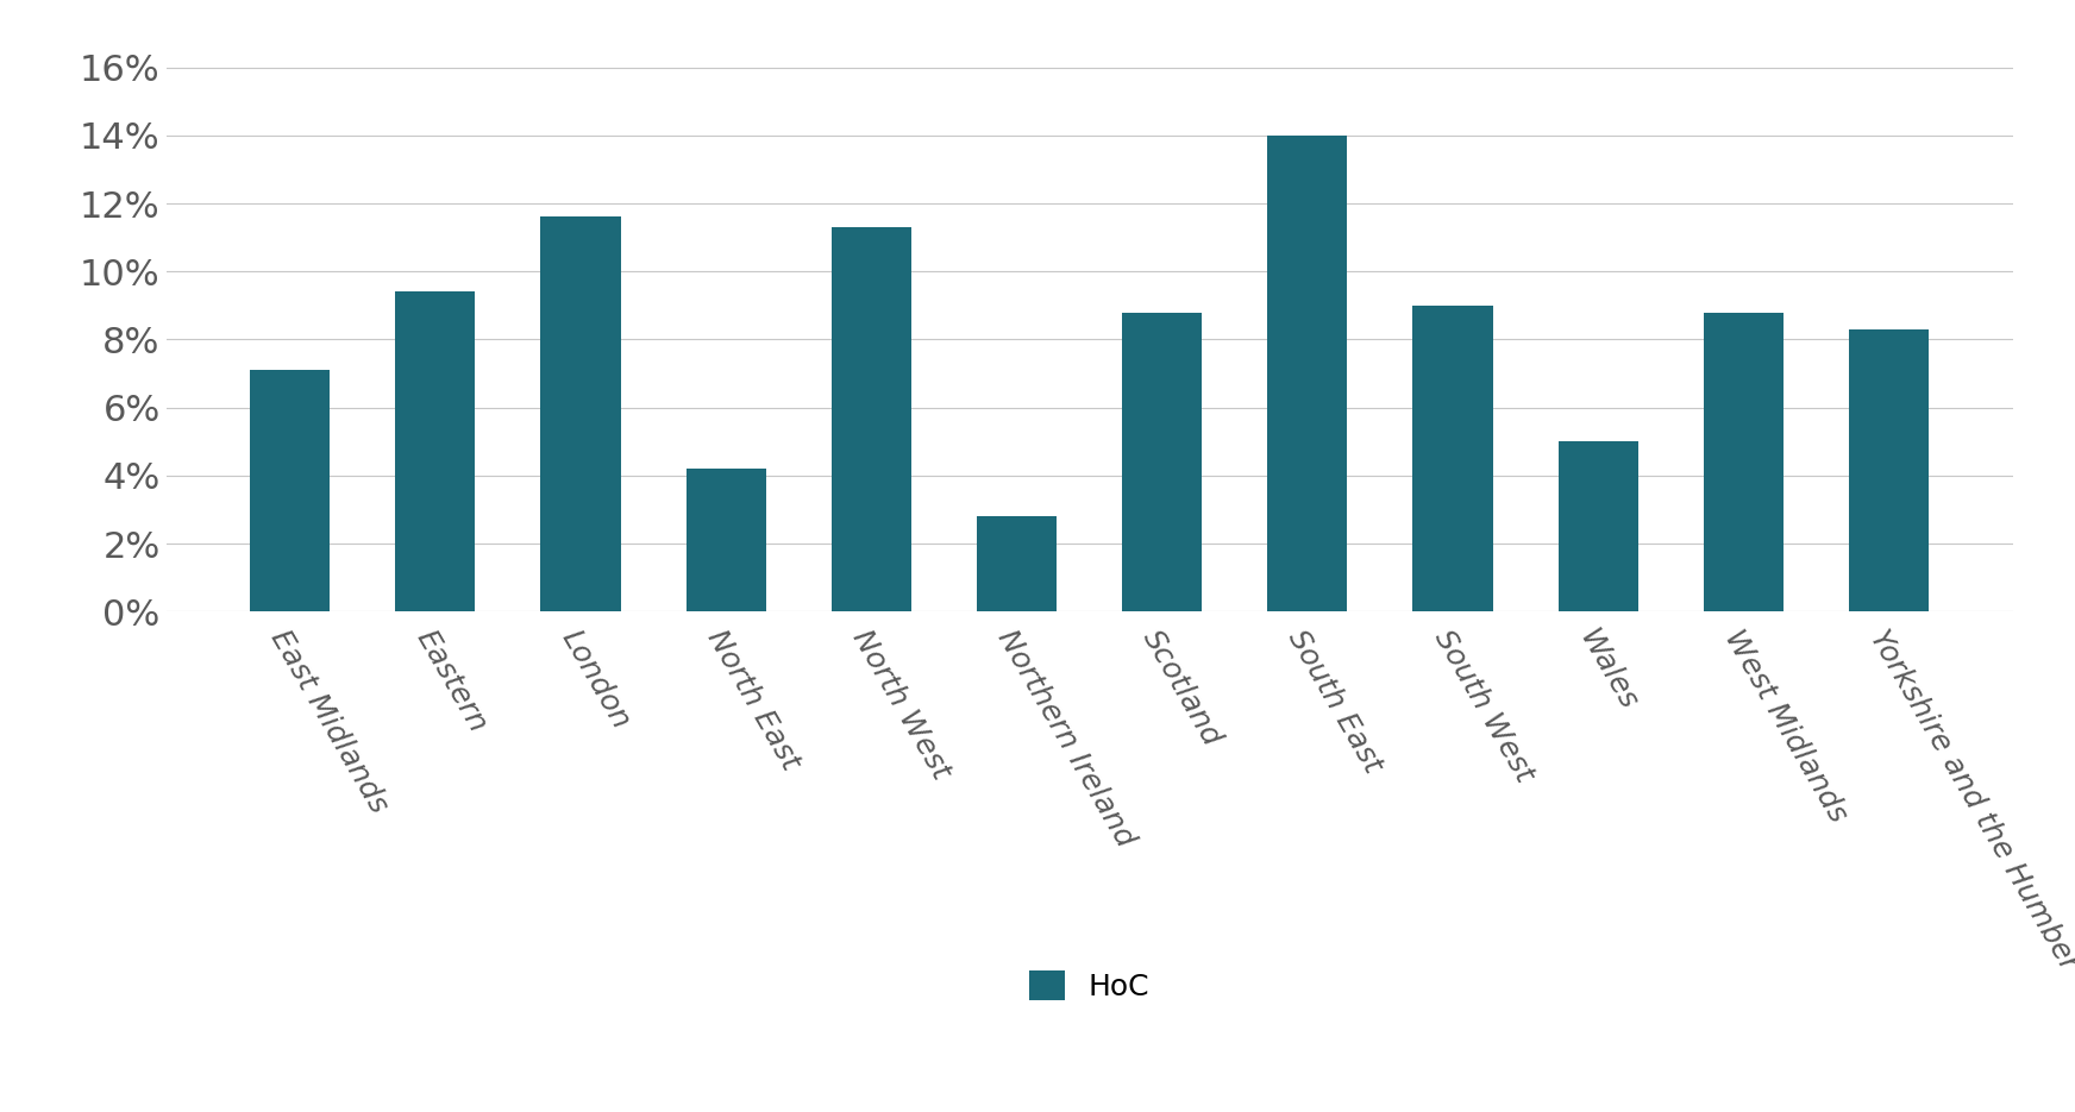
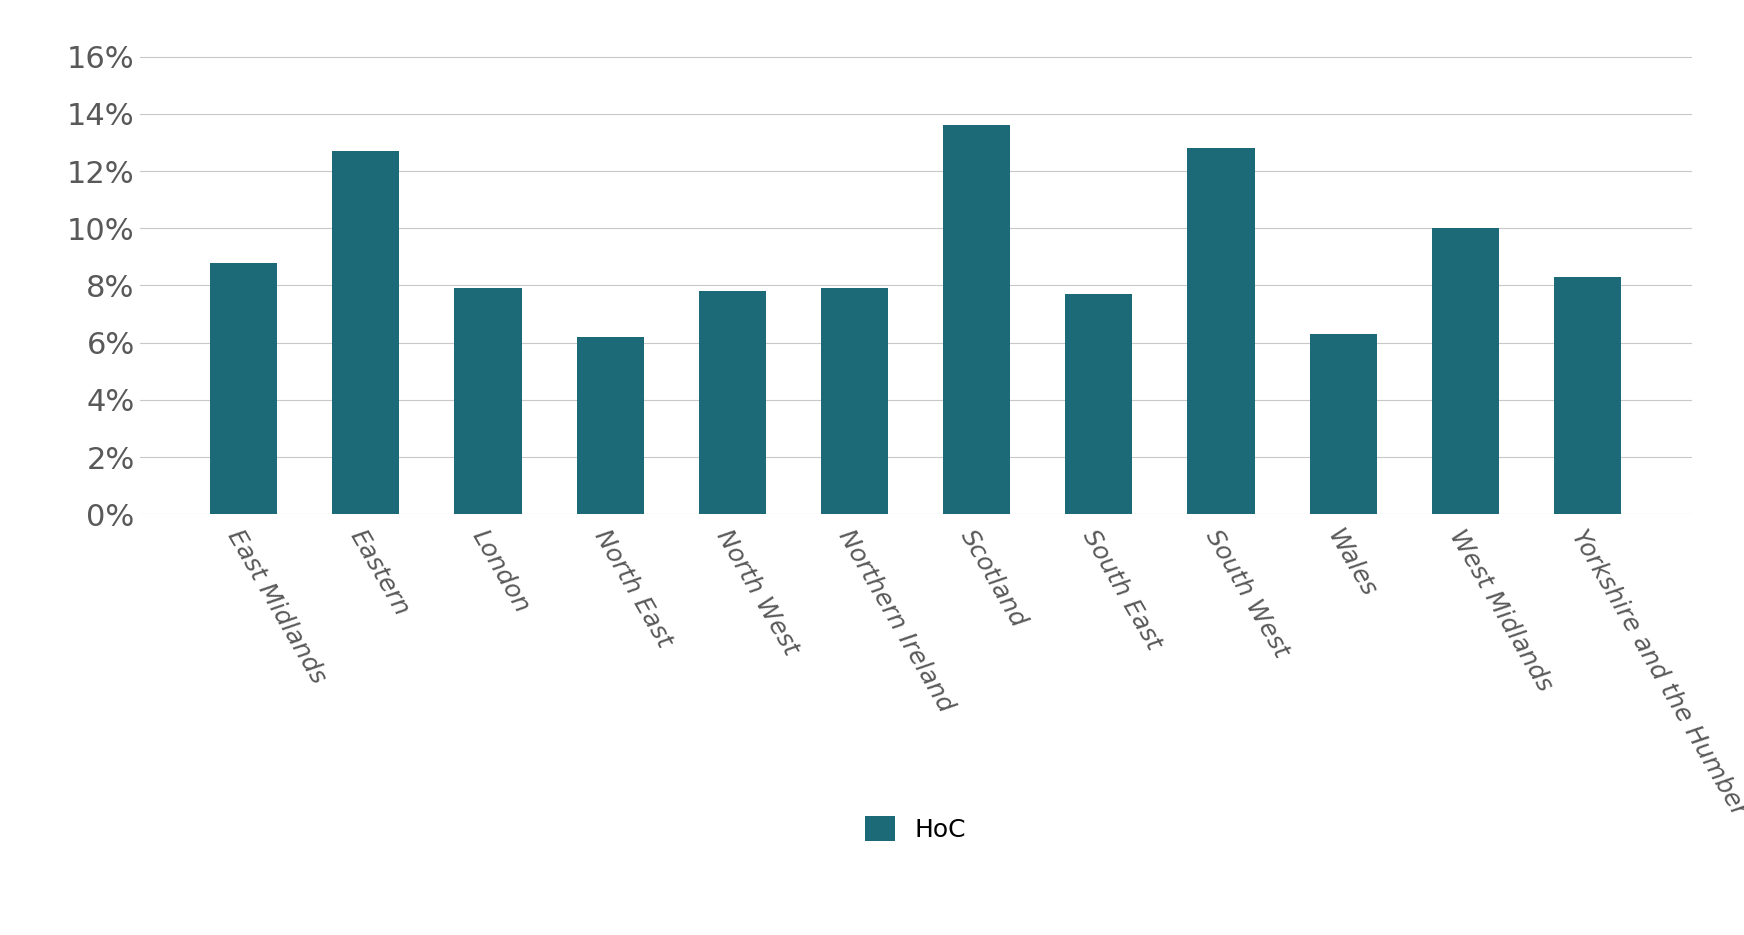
East Midlands: 7.1% -> 8.8%
Eastern: 9.4% -> 12.7%
London: 11.6% -> 7.9%
North East: 4.2% -> 6.2%
North West: 11.3% -> 7.8%
Northern Ireland: 2.8% -> 7.9%
Scotland: 8.8% -> 13.6%
South East: 14.0% -> 7.7%
South West: 9.0% -> 12.8%
Wales: 5.0% -> 6.3%
West Midlands: 8.8% -> 10.0%
